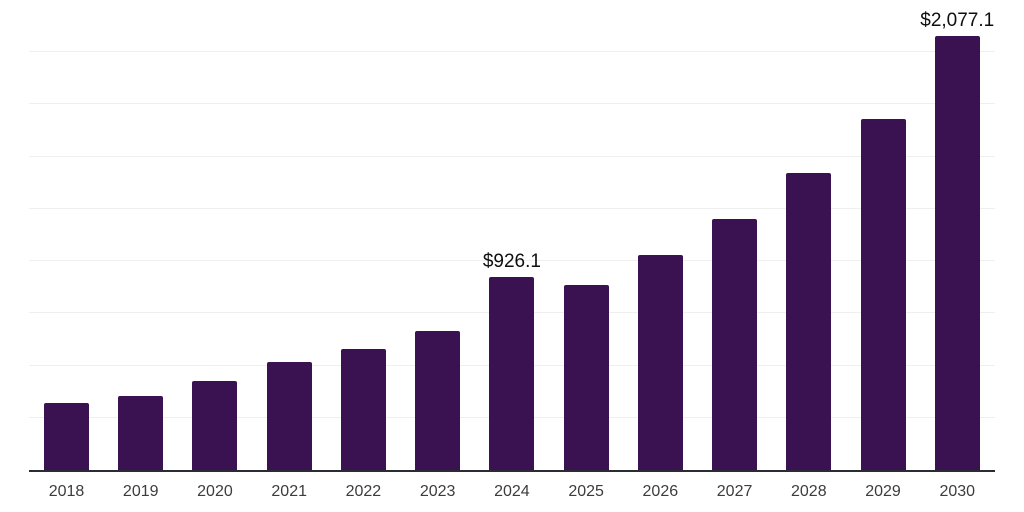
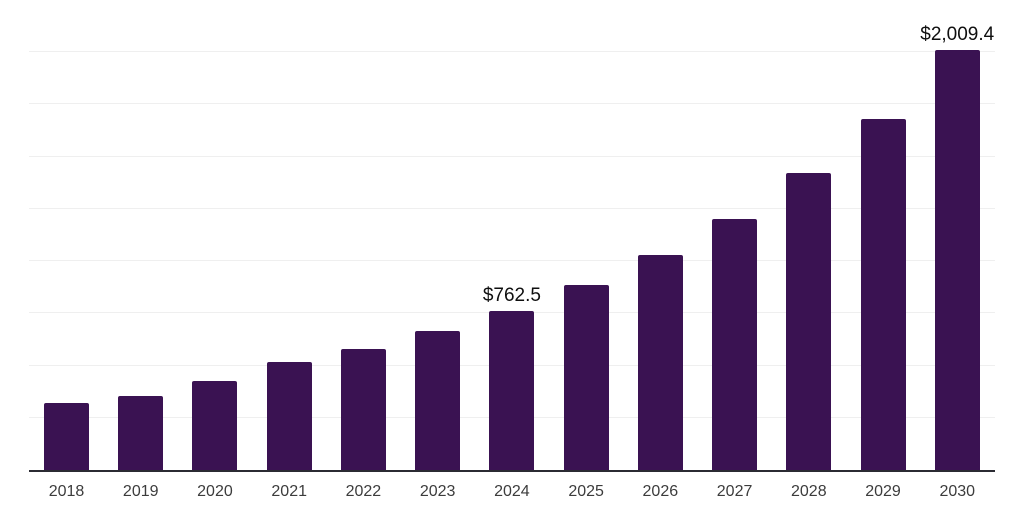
2024: $926.1 -> $762.5
2030: $2,077.1 -> $2,009.4
